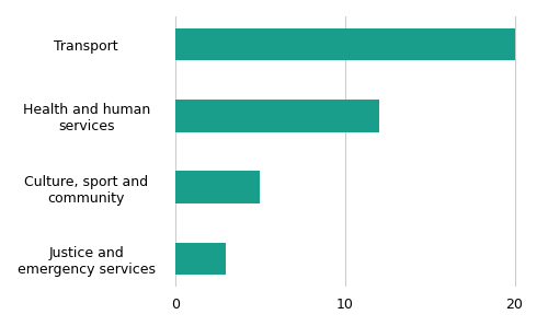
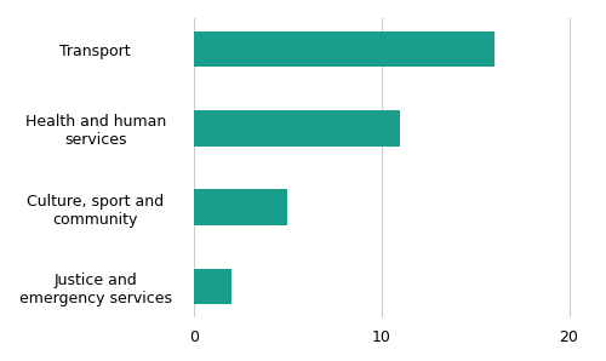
Transport: 20 -> 16
Health and human services: 12 -> 11
Justice and emergency services: 3 -> 2
